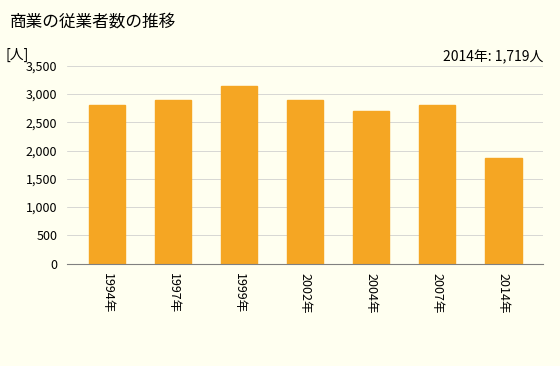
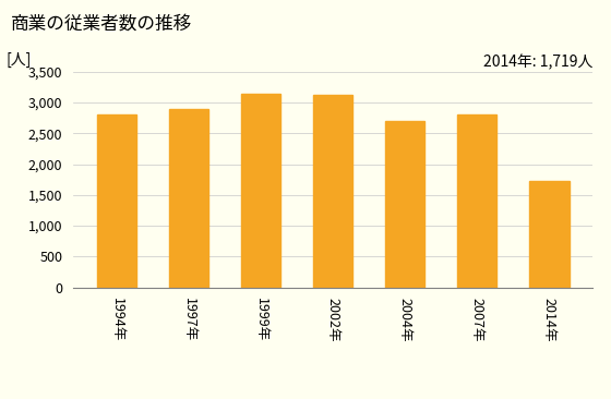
2002年: 2,900 -> 3,130
2014年: 1,860 -> 1,720
